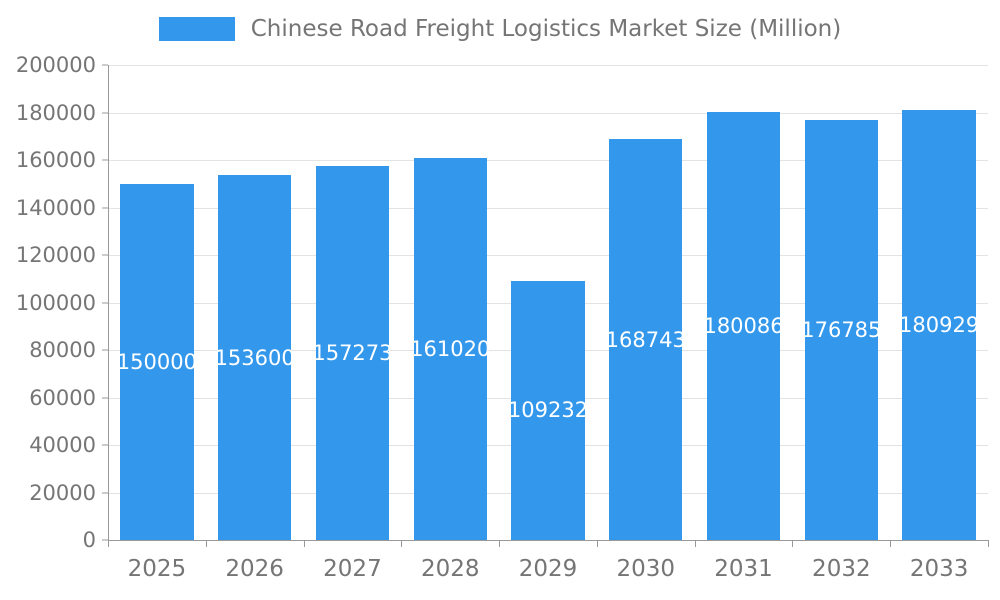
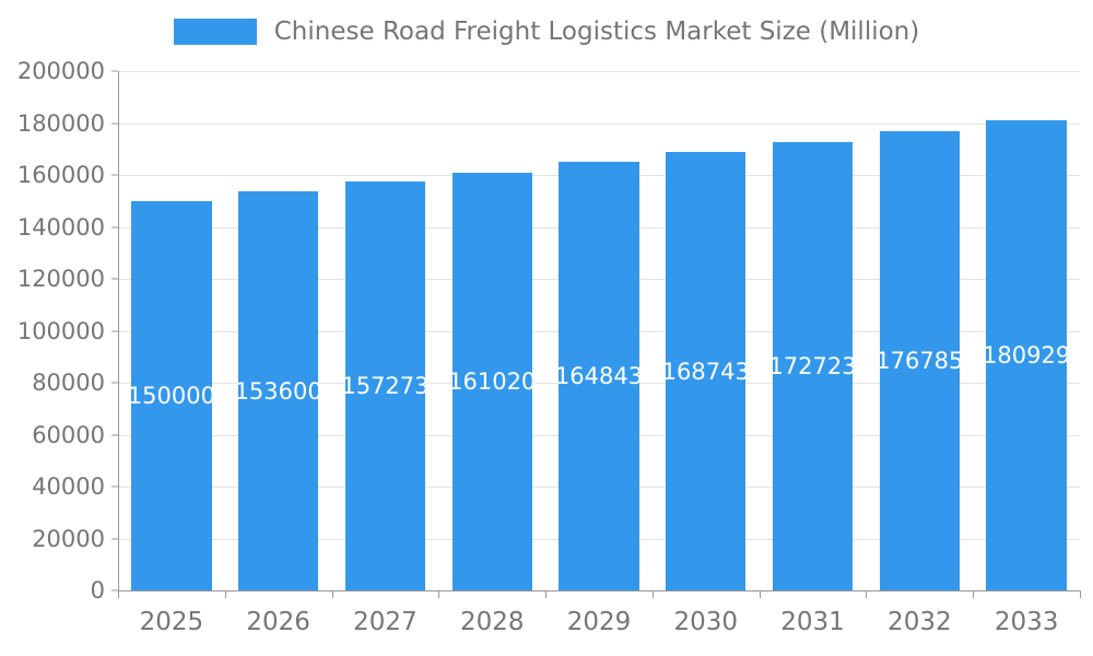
2029: 109232 -> 164843
2031: 180086 -> 172723
